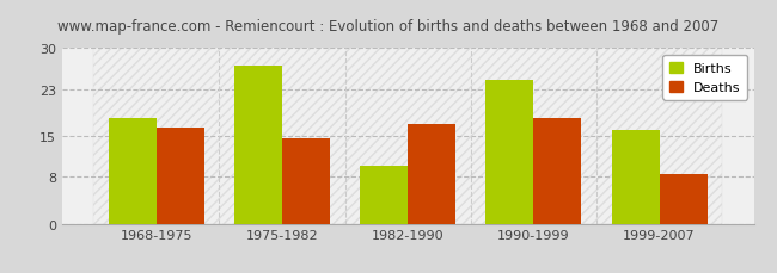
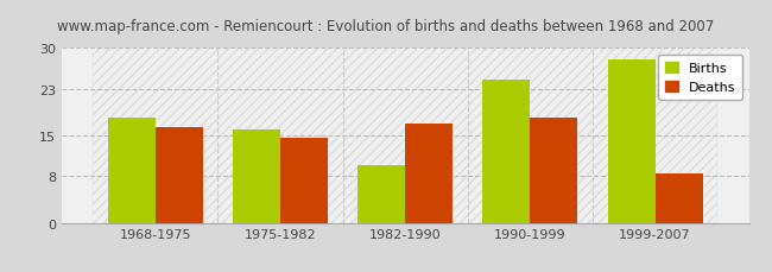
Births/1975-1982: 27.0 -> 16.0
Births/1999-2007: 16.0 -> 28.0
